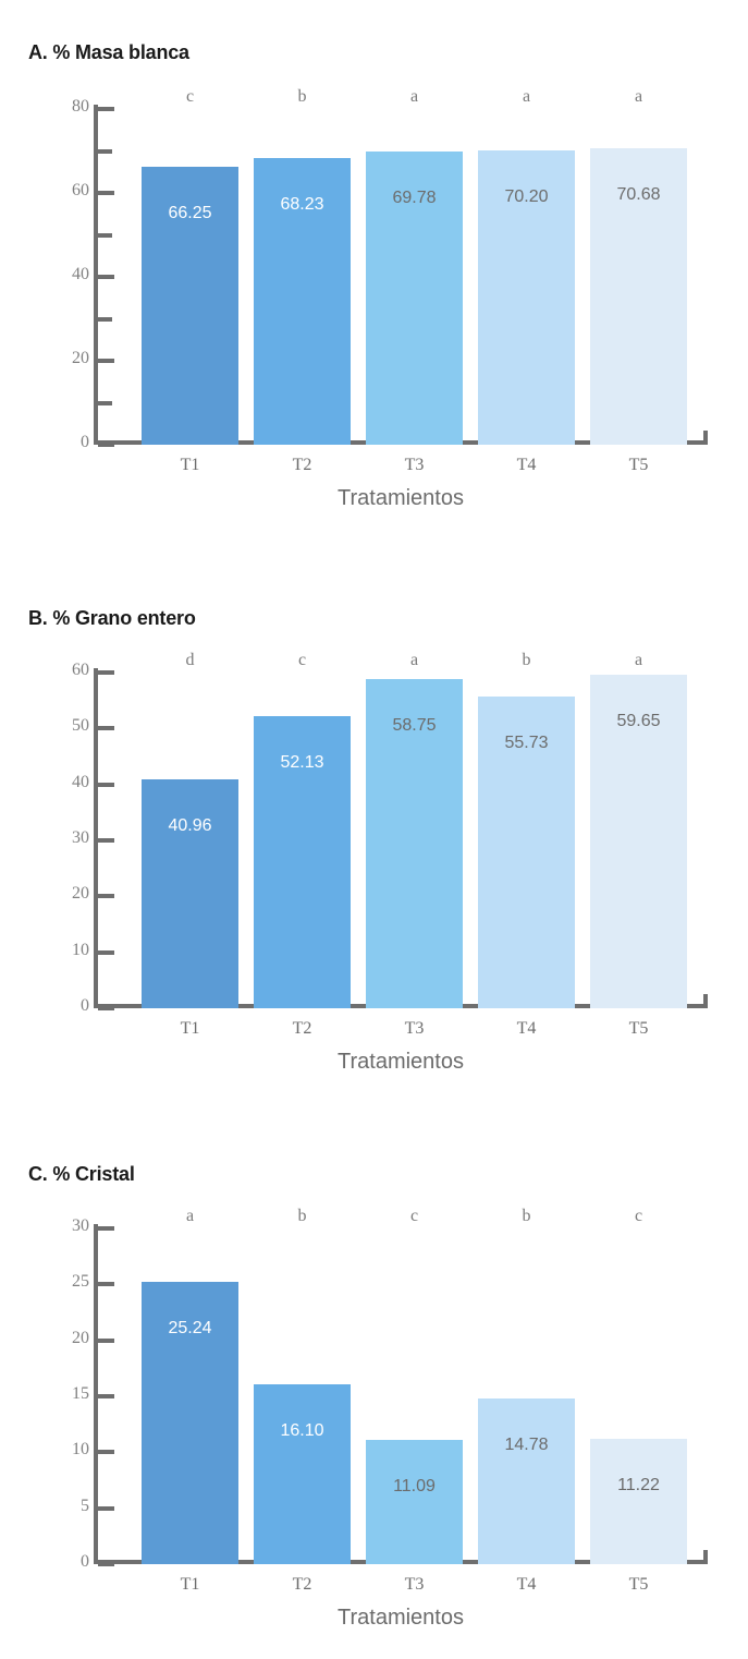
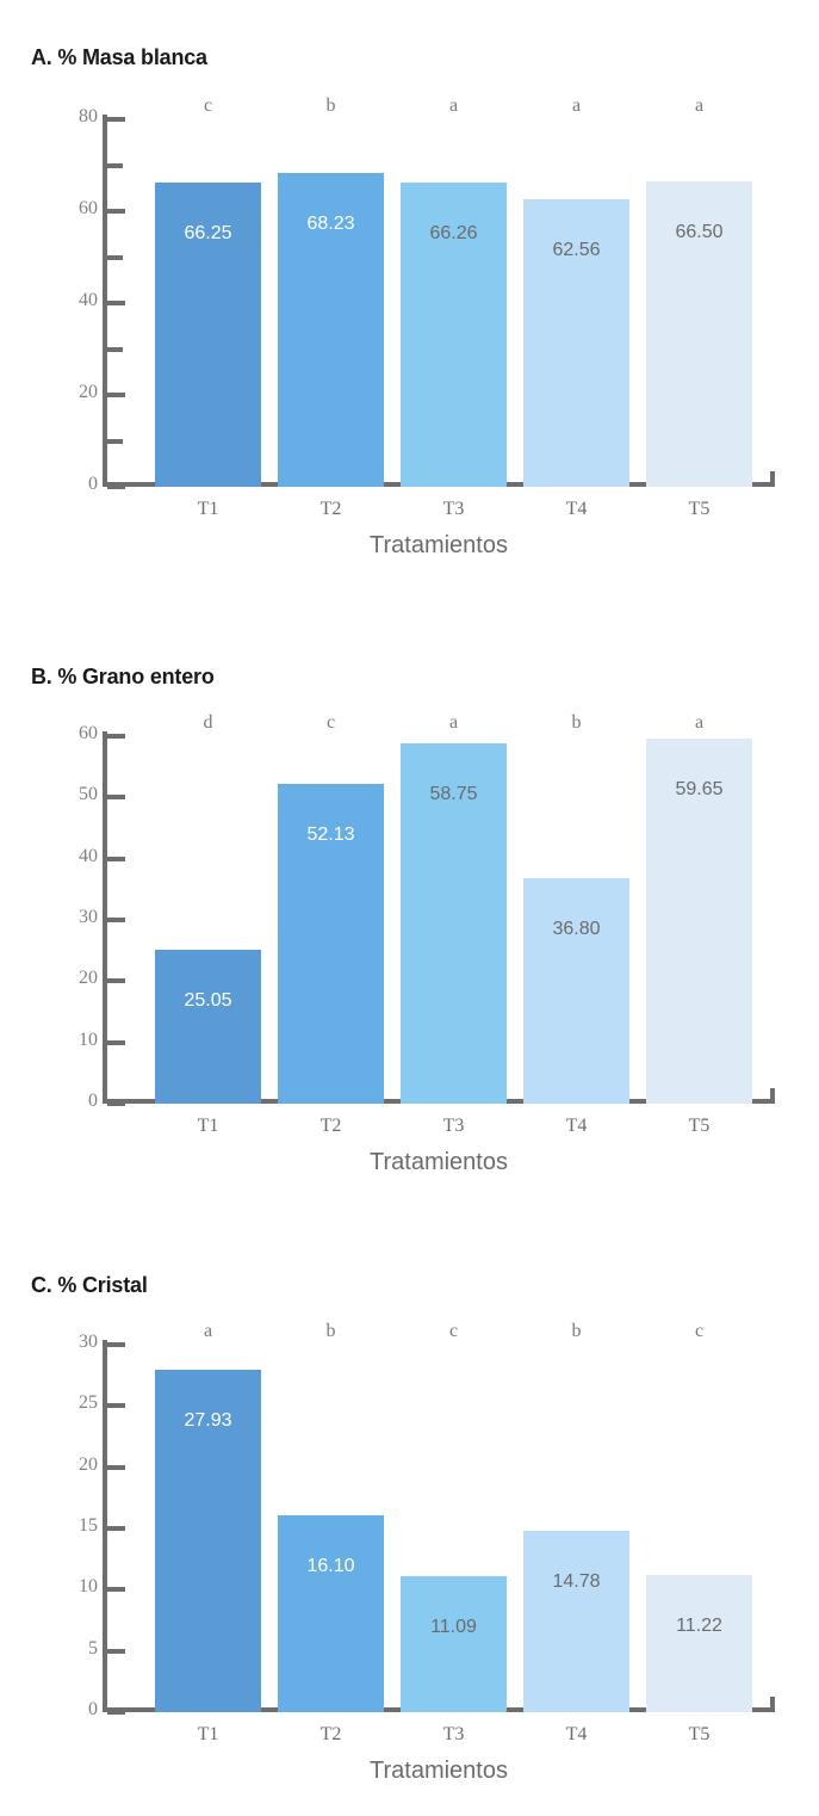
A. % Masa blanca/T3: 69.78 -> 66.26
A. % Masa blanca/T4: 70.20 -> 62.56
A. % Masa blanca/T5: 70.68 -> 66.50
B. % Grano entero/T1: 40.96 -> 25.05
B. % Grano entero/T4: 55.73 -> 36.80
C. % Cristal/T1: 25.24 -> 27.93
